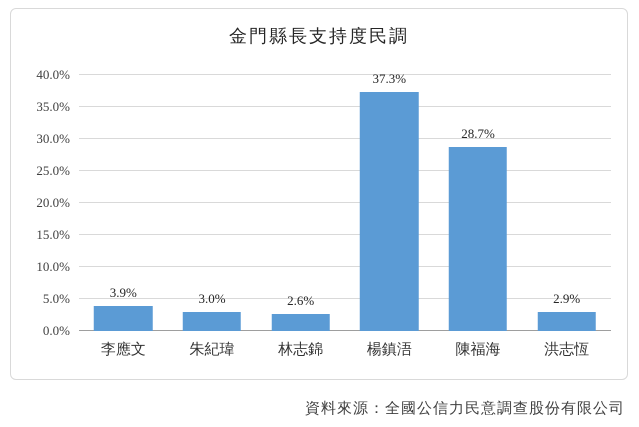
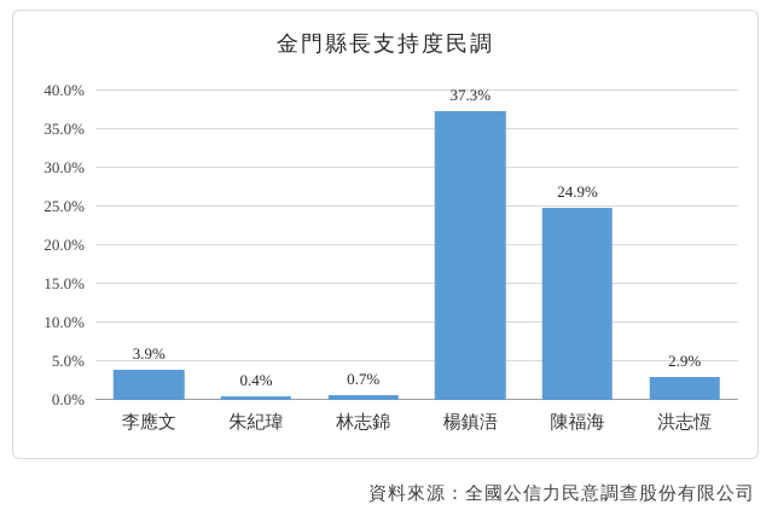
朱紀瑋: 3.0% -> 0.4%
林志錦: 2.6% -> 0.7%
陳福海: 28.7% -> 24.9%
